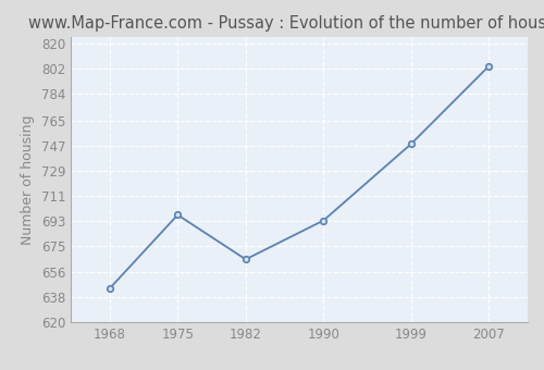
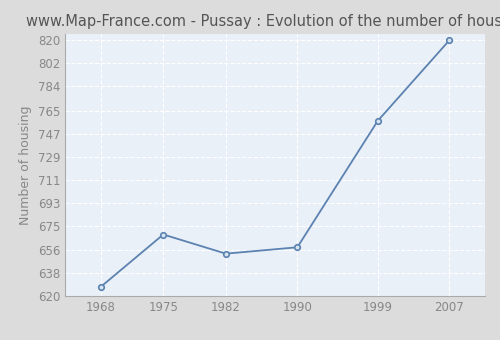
1968: 644 -> 627
1975: 697 -> 668
1982: 665 -> 653
1990: 693 -> 658
1999: 748 -> 757
2007: 804 -> 820
